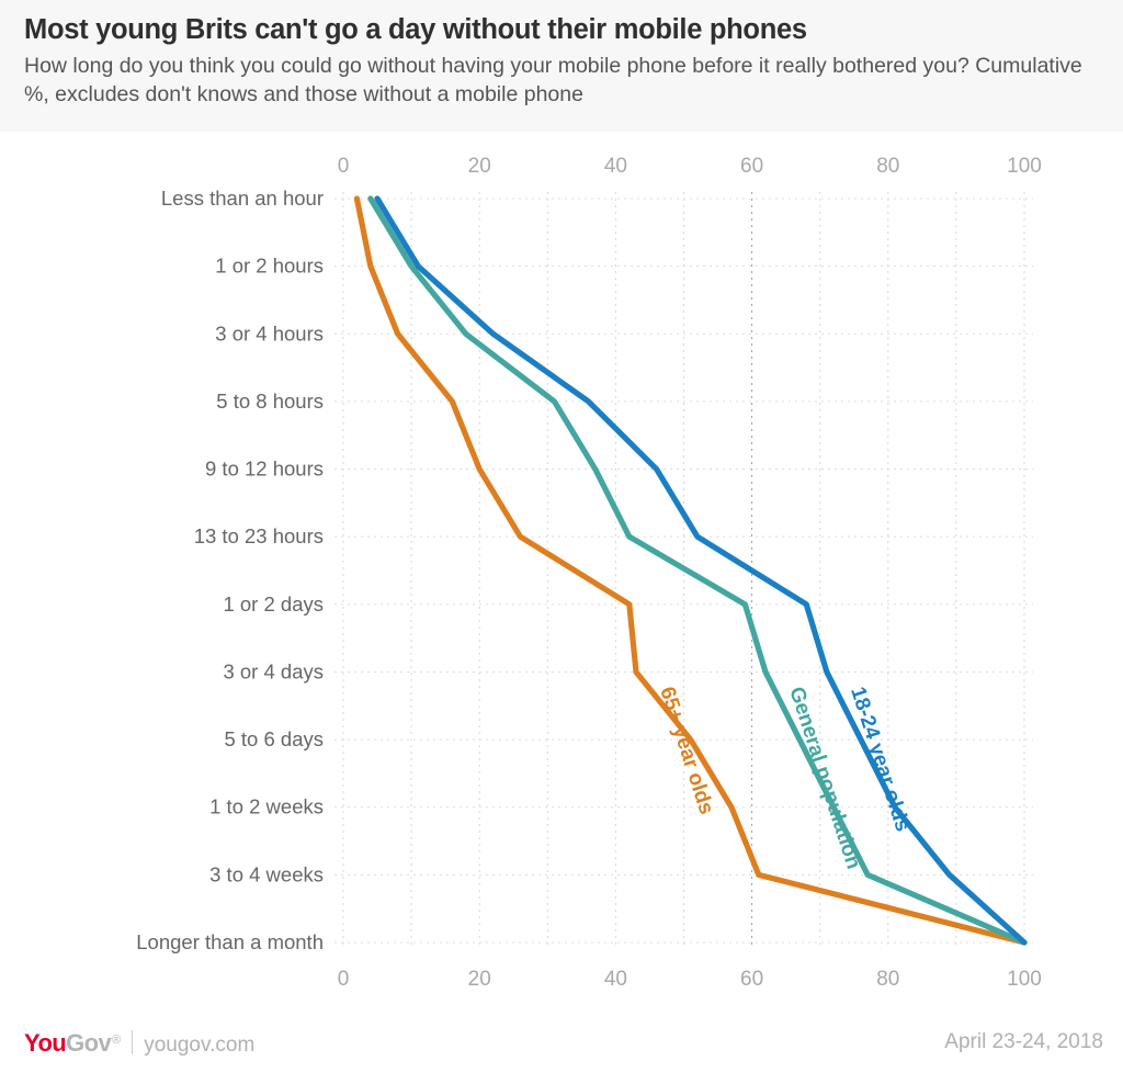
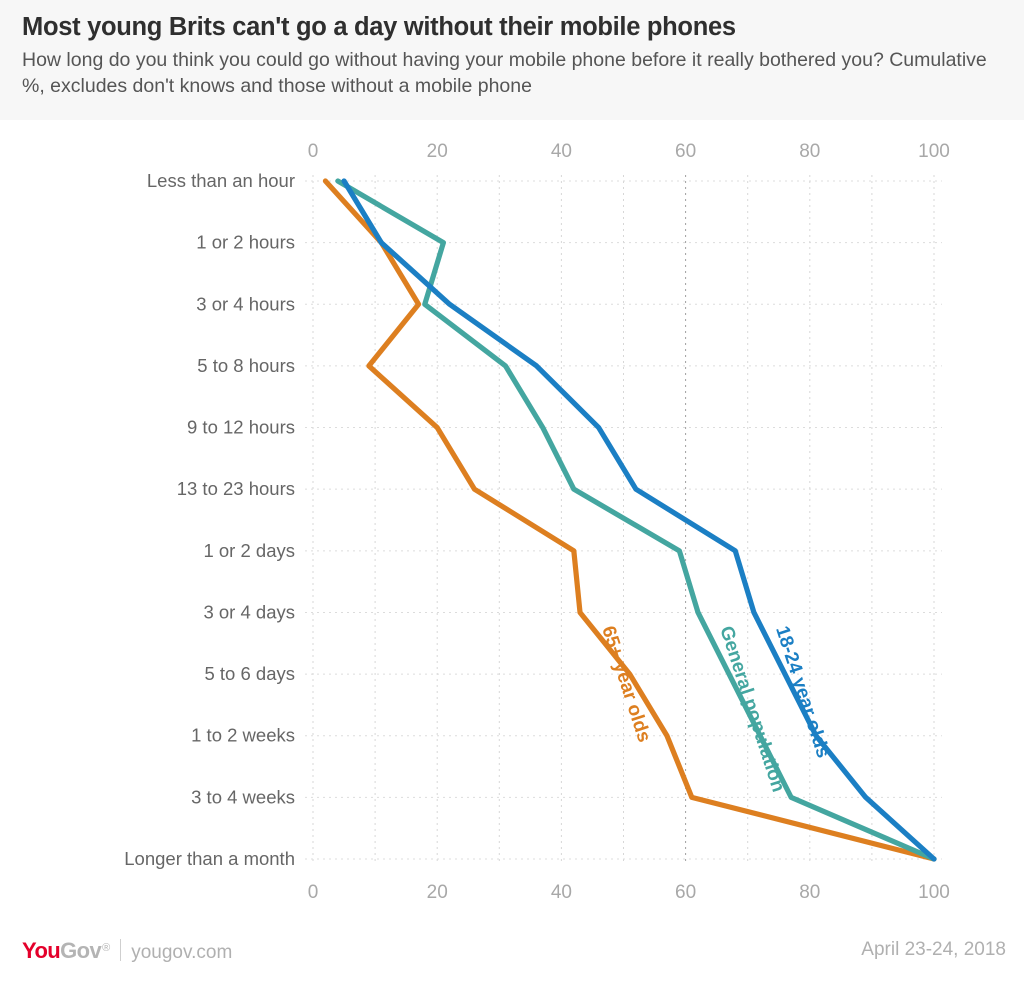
65+ year olds/1 or 2 hours: 4 -> 11
General population/1 or 2 hours: 10 -> 21
65+ year olds/3 or 4 hours: 8 -> 17
65+ year olds/5 to 8 hours: 16 -> 9
